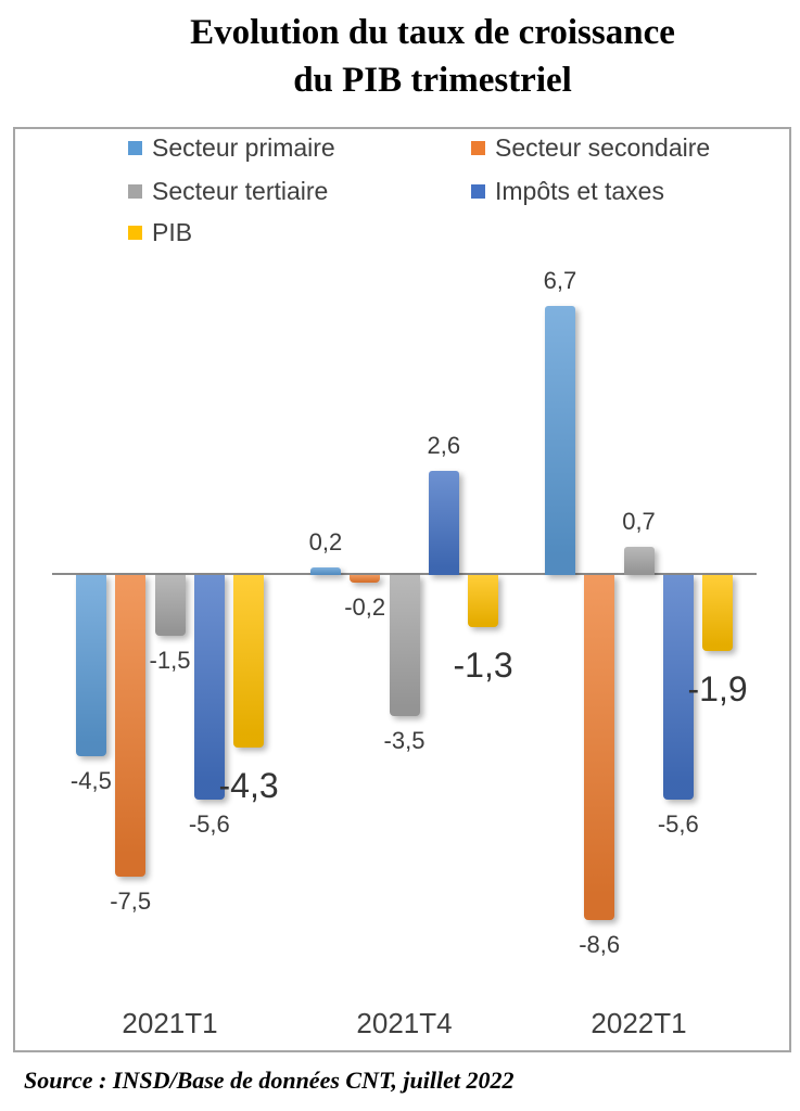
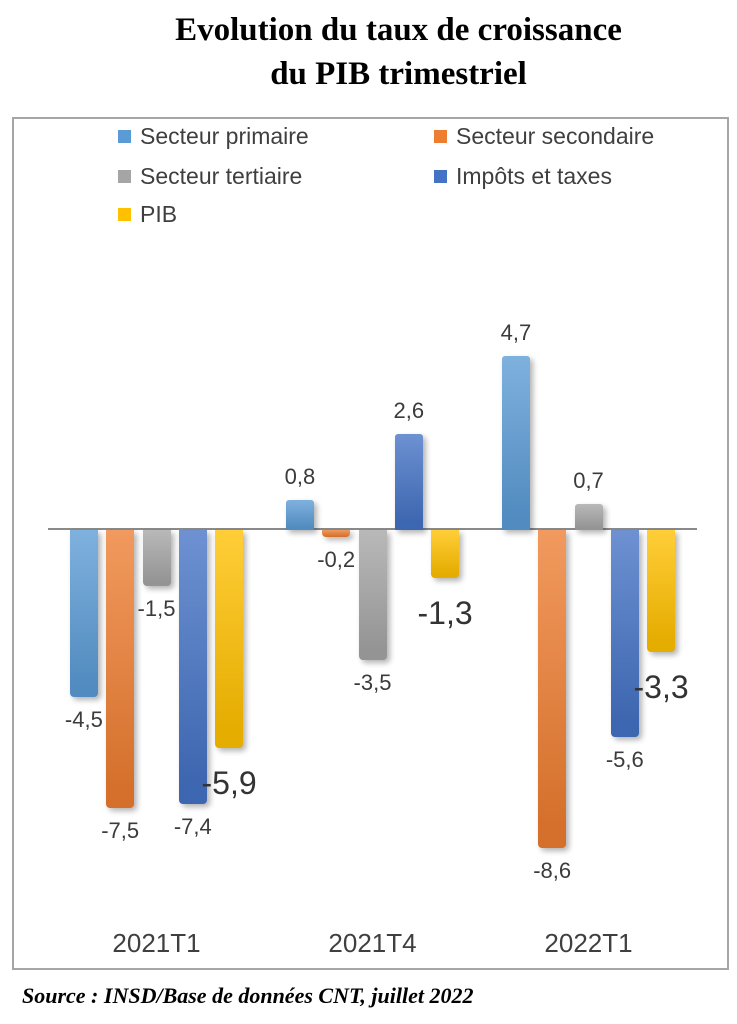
Impôts et taxes/2021T1: -5,6 -> -7,4
PIB/2021T1: -4,3 -> -5,9
Secteur primaire/2021T4: 0,2 -> 0,8
Secteur primaire/2022T1: 6,7 -> 4,7
PIB/2022T1: -1,9 -> -3,3
